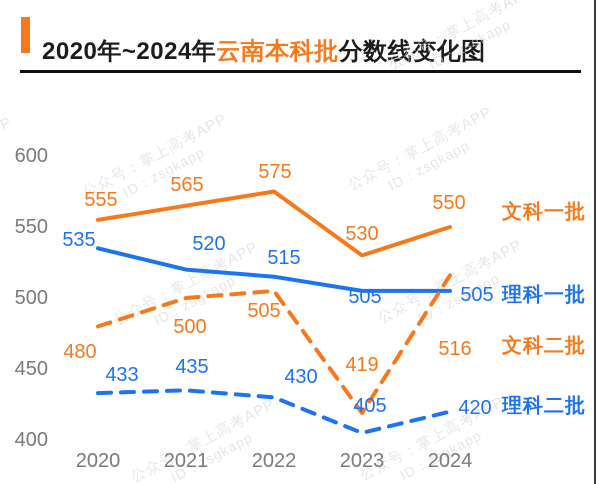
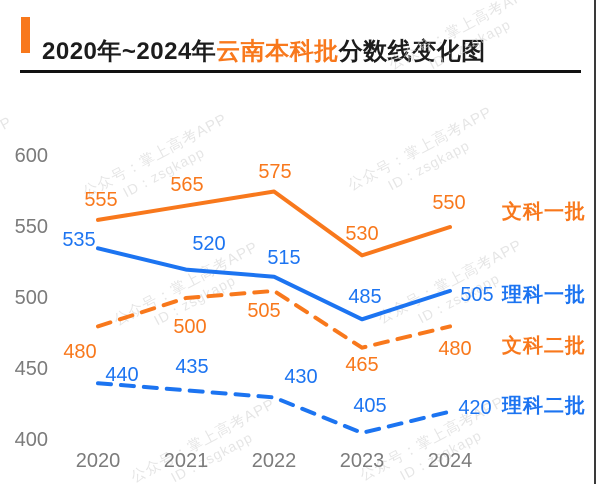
理科二批/2020: 433 -> 440
理科一批/2023: 505 -> 485
文科二批/2023: 419 -> 465
文科二批/2024: 516 -> 480
